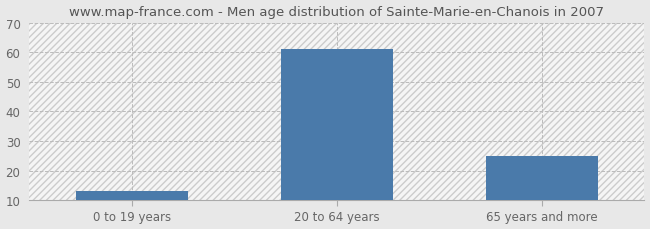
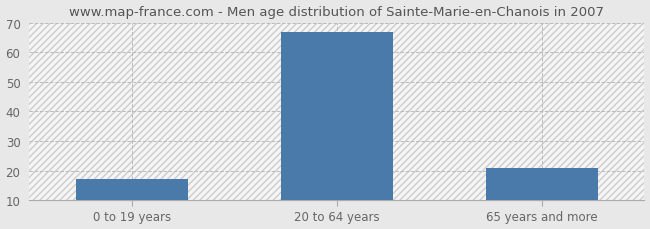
0 to 19 years: 13 -> 17
20 to 64 years: 61 -> 67
65 years and more: 25 -> 21
